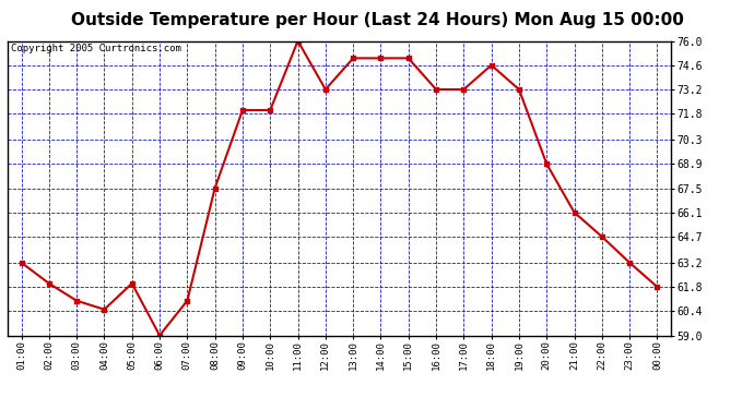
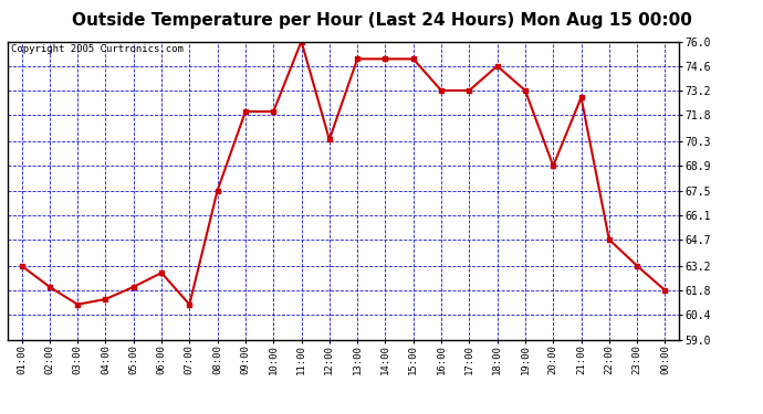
04:00: 60.5 -> 61.3
06:00: 59.0 -> 62.8
12:00: 73.2 -> 70.4
21:00: 66.1 -> 72.8
